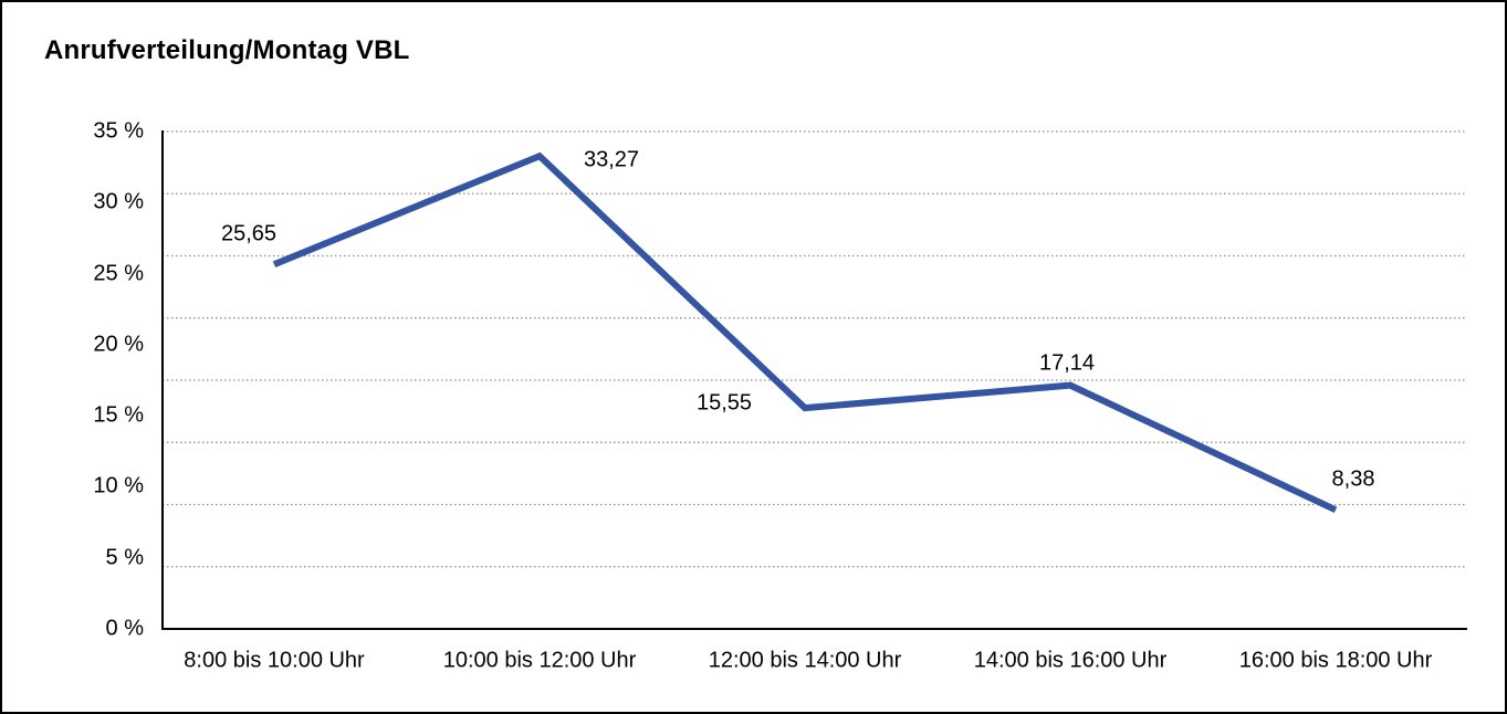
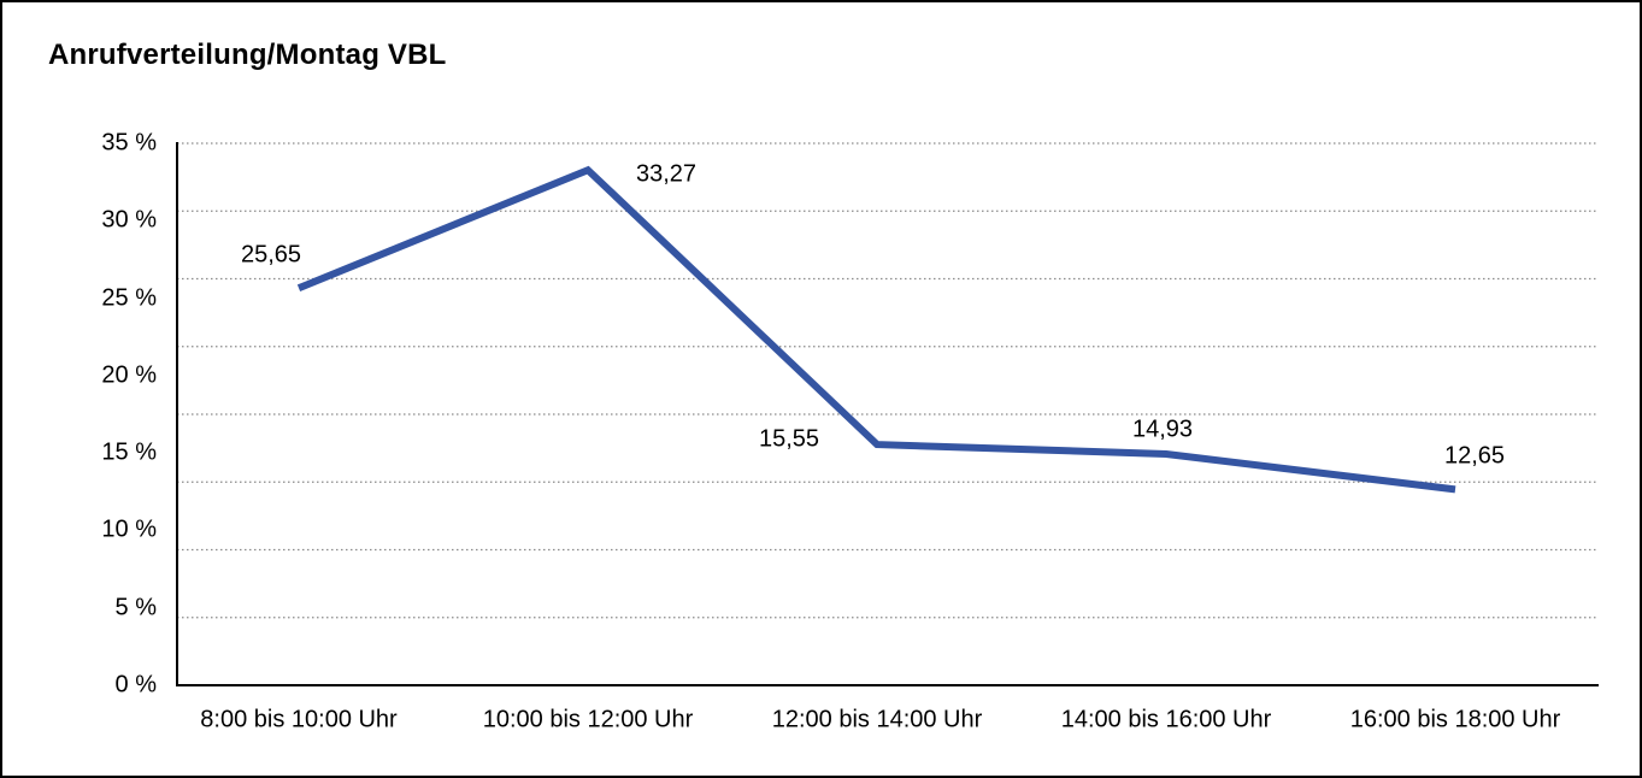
14:00 bis 16:00 Uhr: 17,14 -> 14,93
16:00 bis 18:00 Uhr: 8,38 -> 12,65
